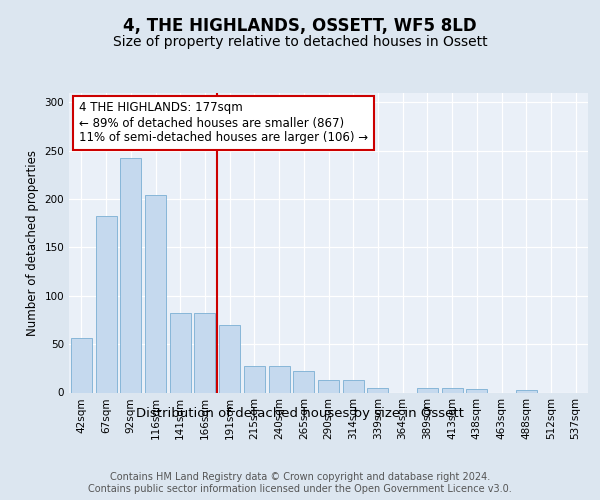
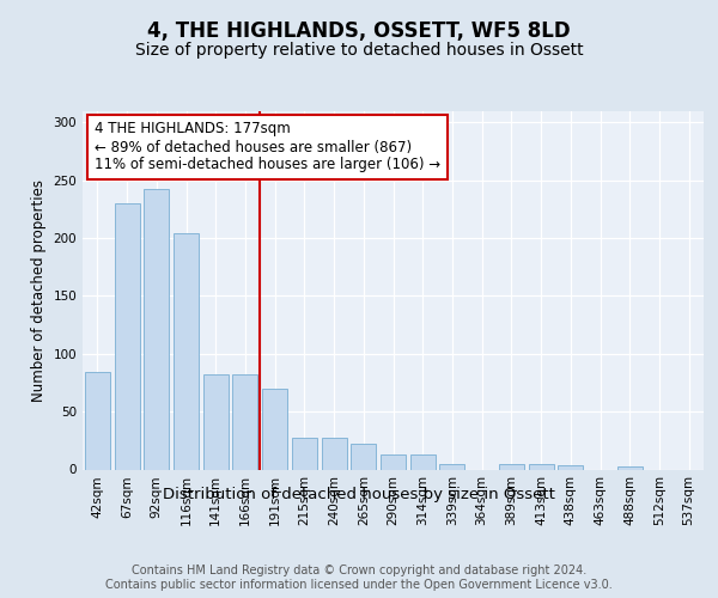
42sqm: 56 -> 84
67sqm: 182 -> 230
